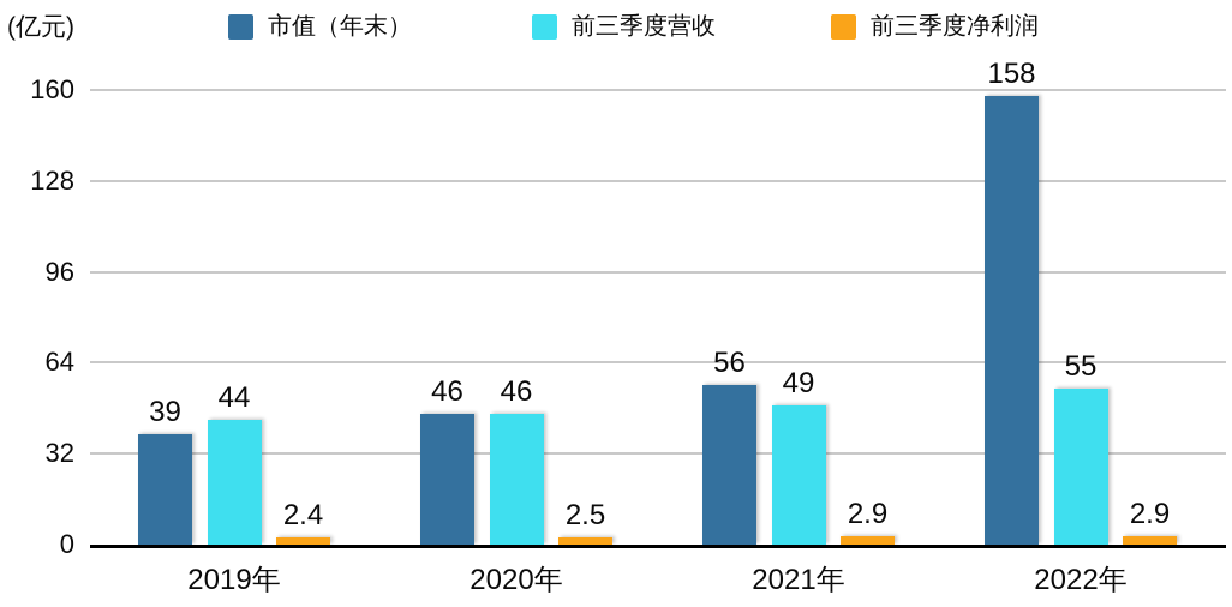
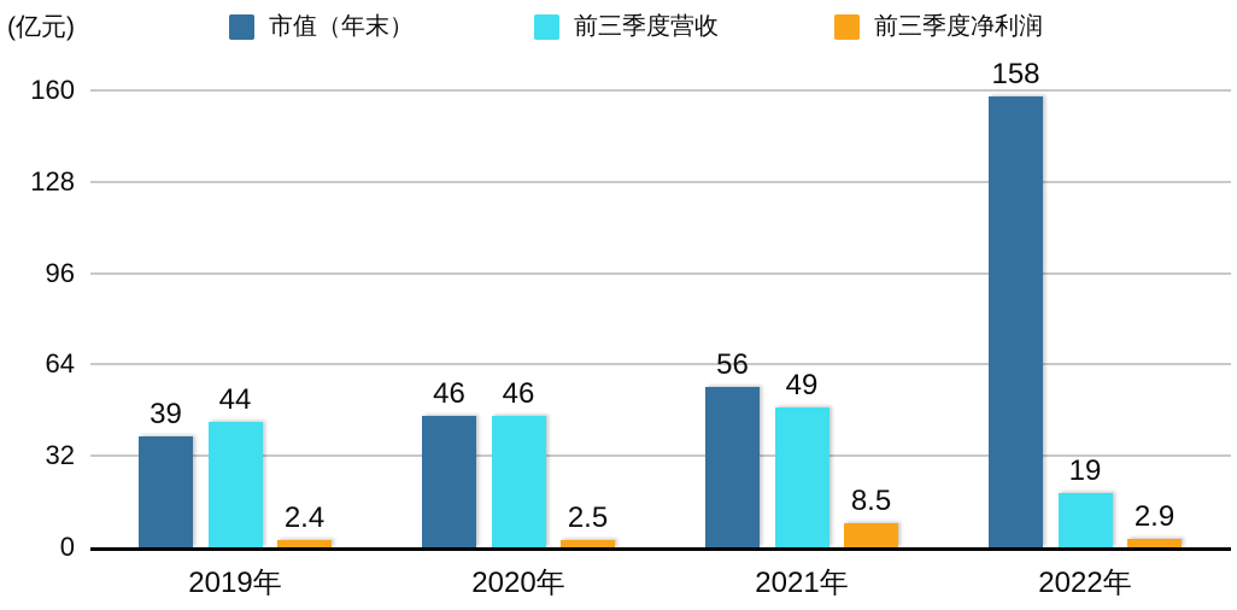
前三季度净利润/2021年: 2.9 -> 8.5
前三季度营收/2022年: 55 -> 19
